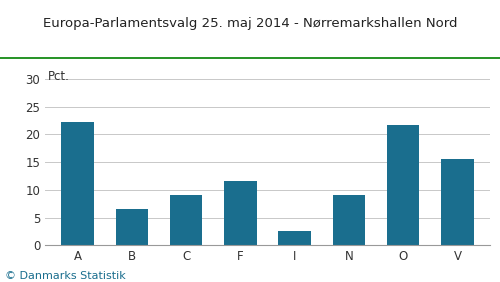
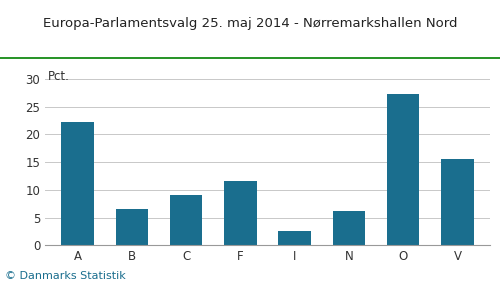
N: 9.0 -> 6.2
O: 21.6 -> 27.3
